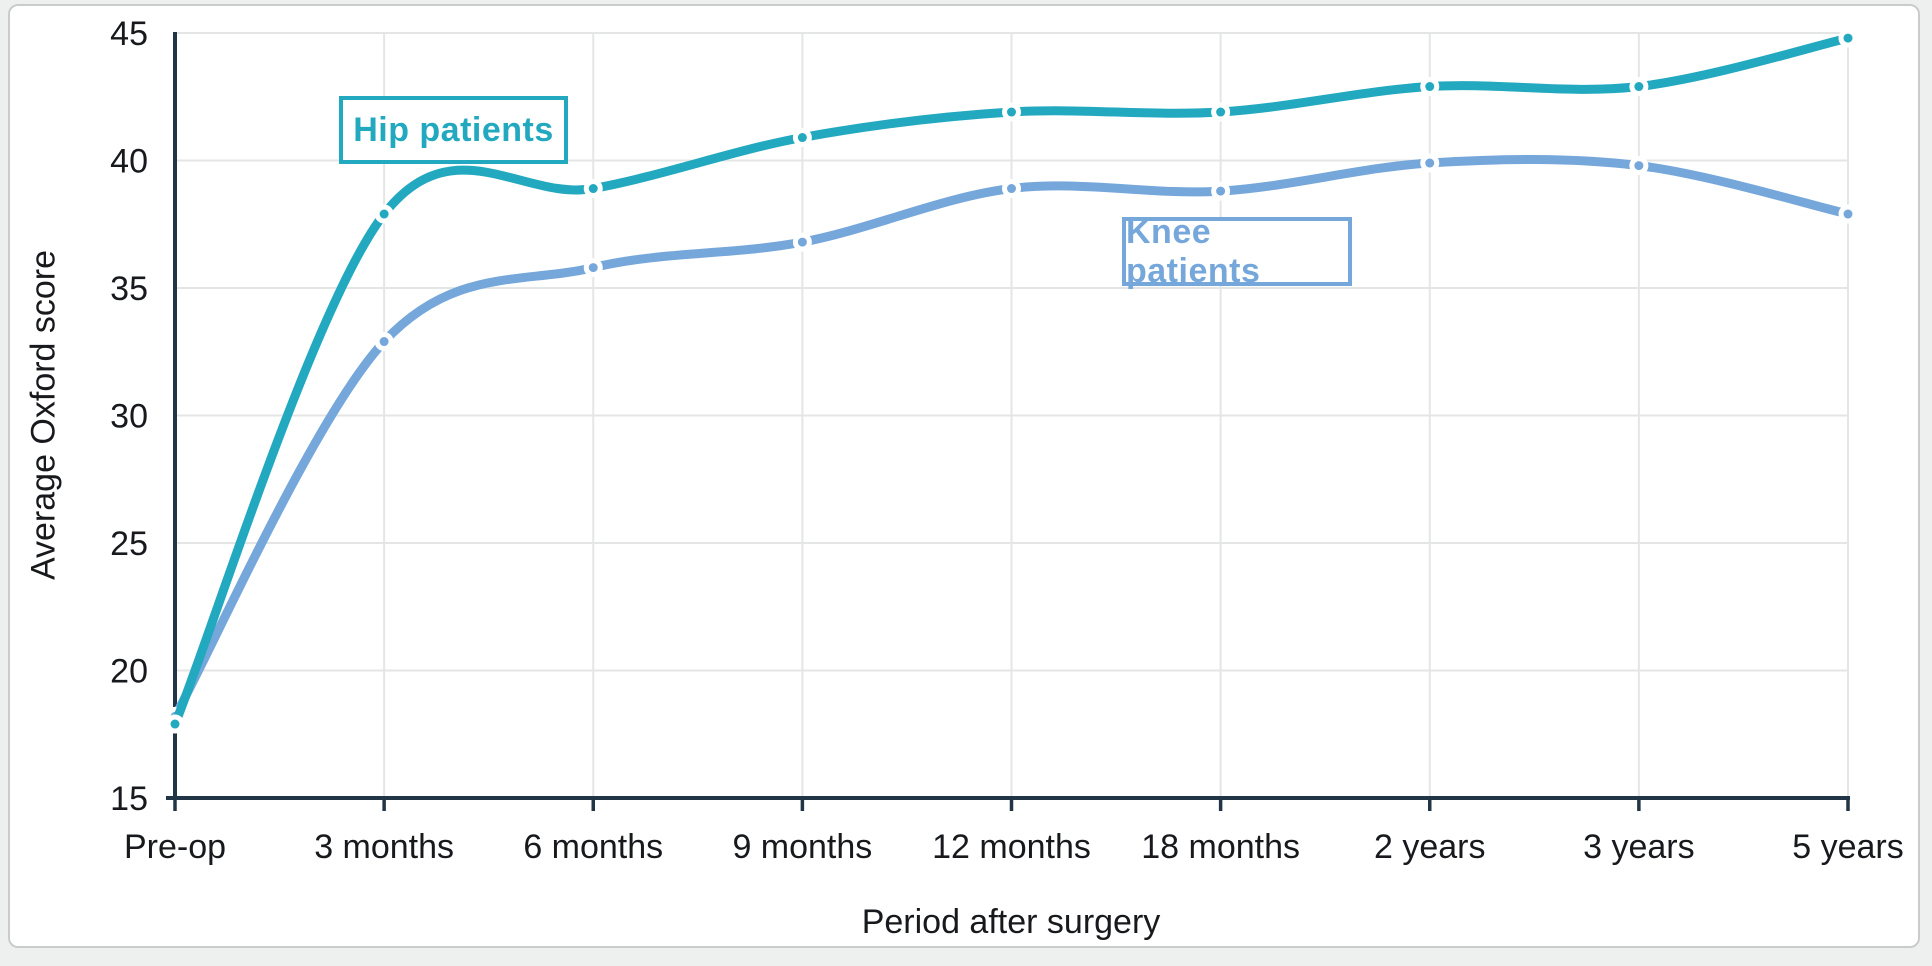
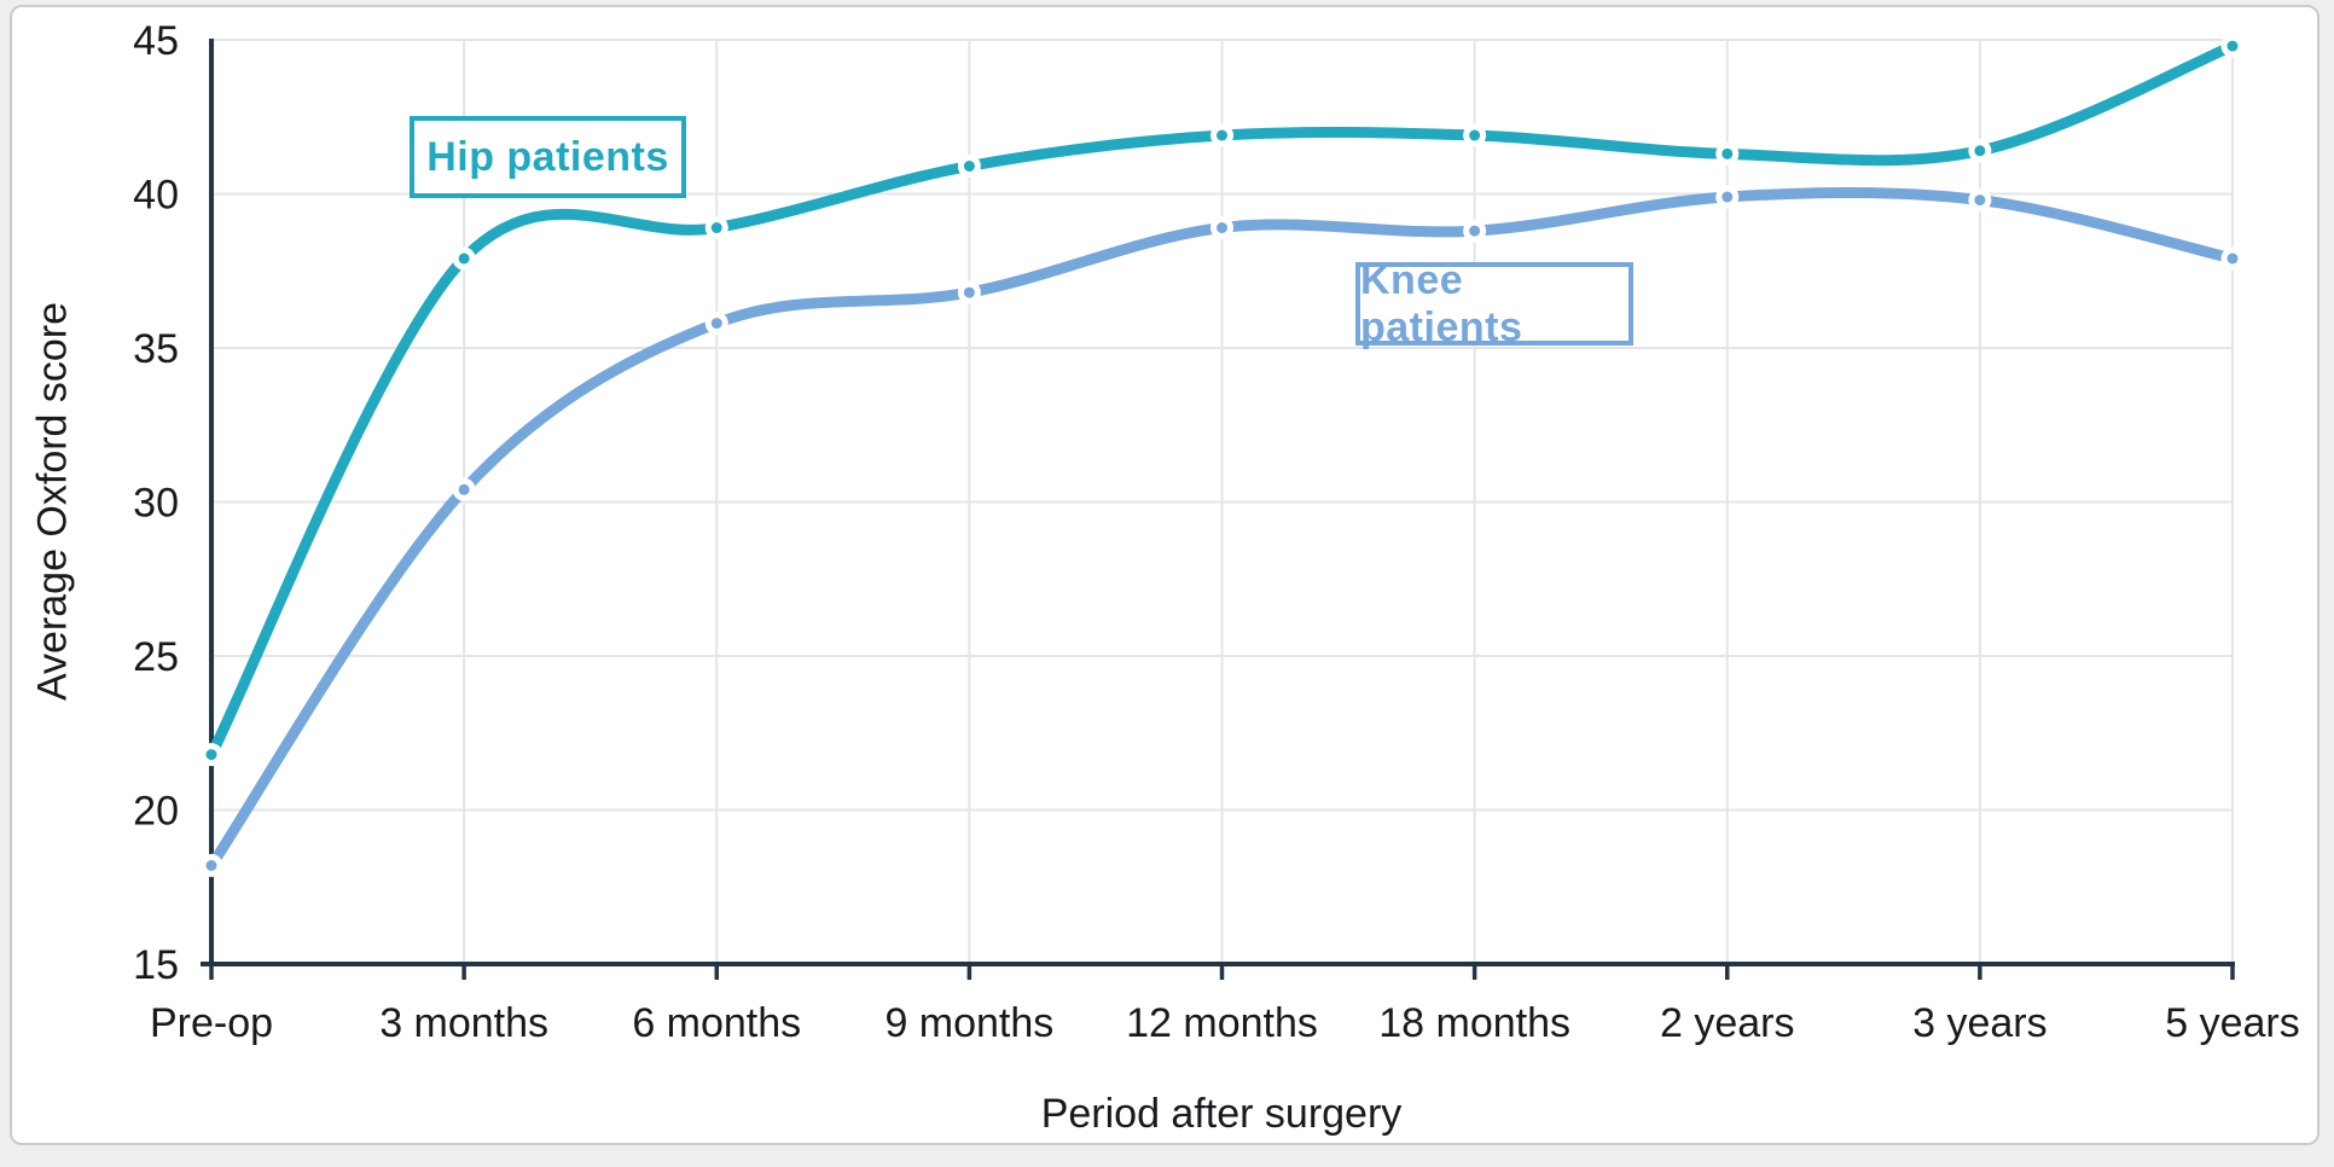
Hip patients/Pre-op: 17.9 -> 21.8
Knee patients/3 months: 32.9 -> 30.4
Hip patients/2 years: 42.9 -> 41.3
Hip patients/3 years: 42.9 -> 41.4
